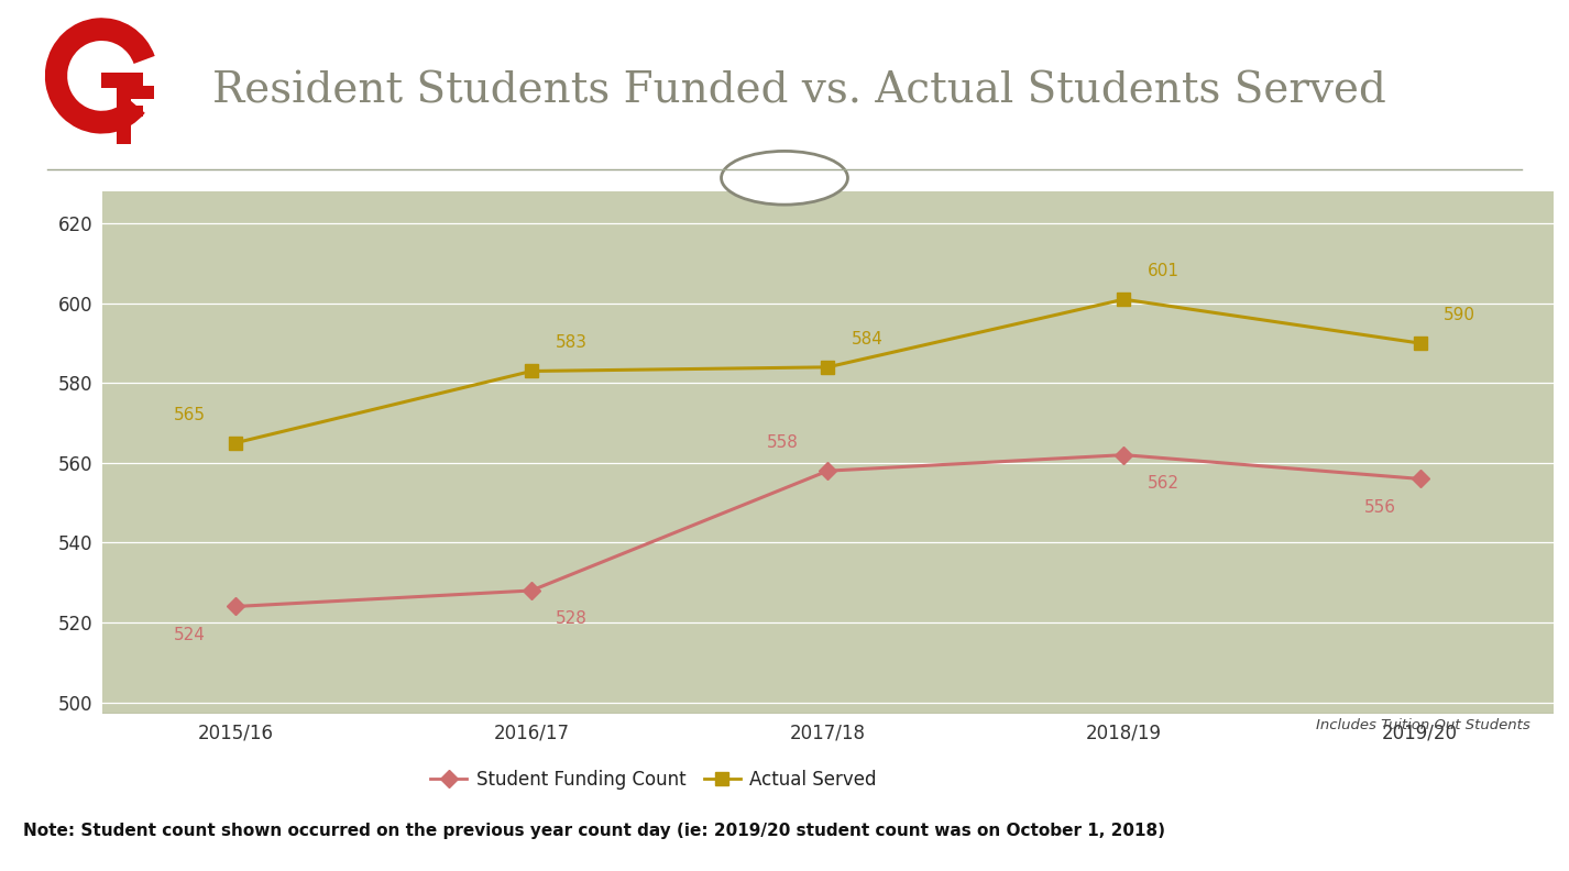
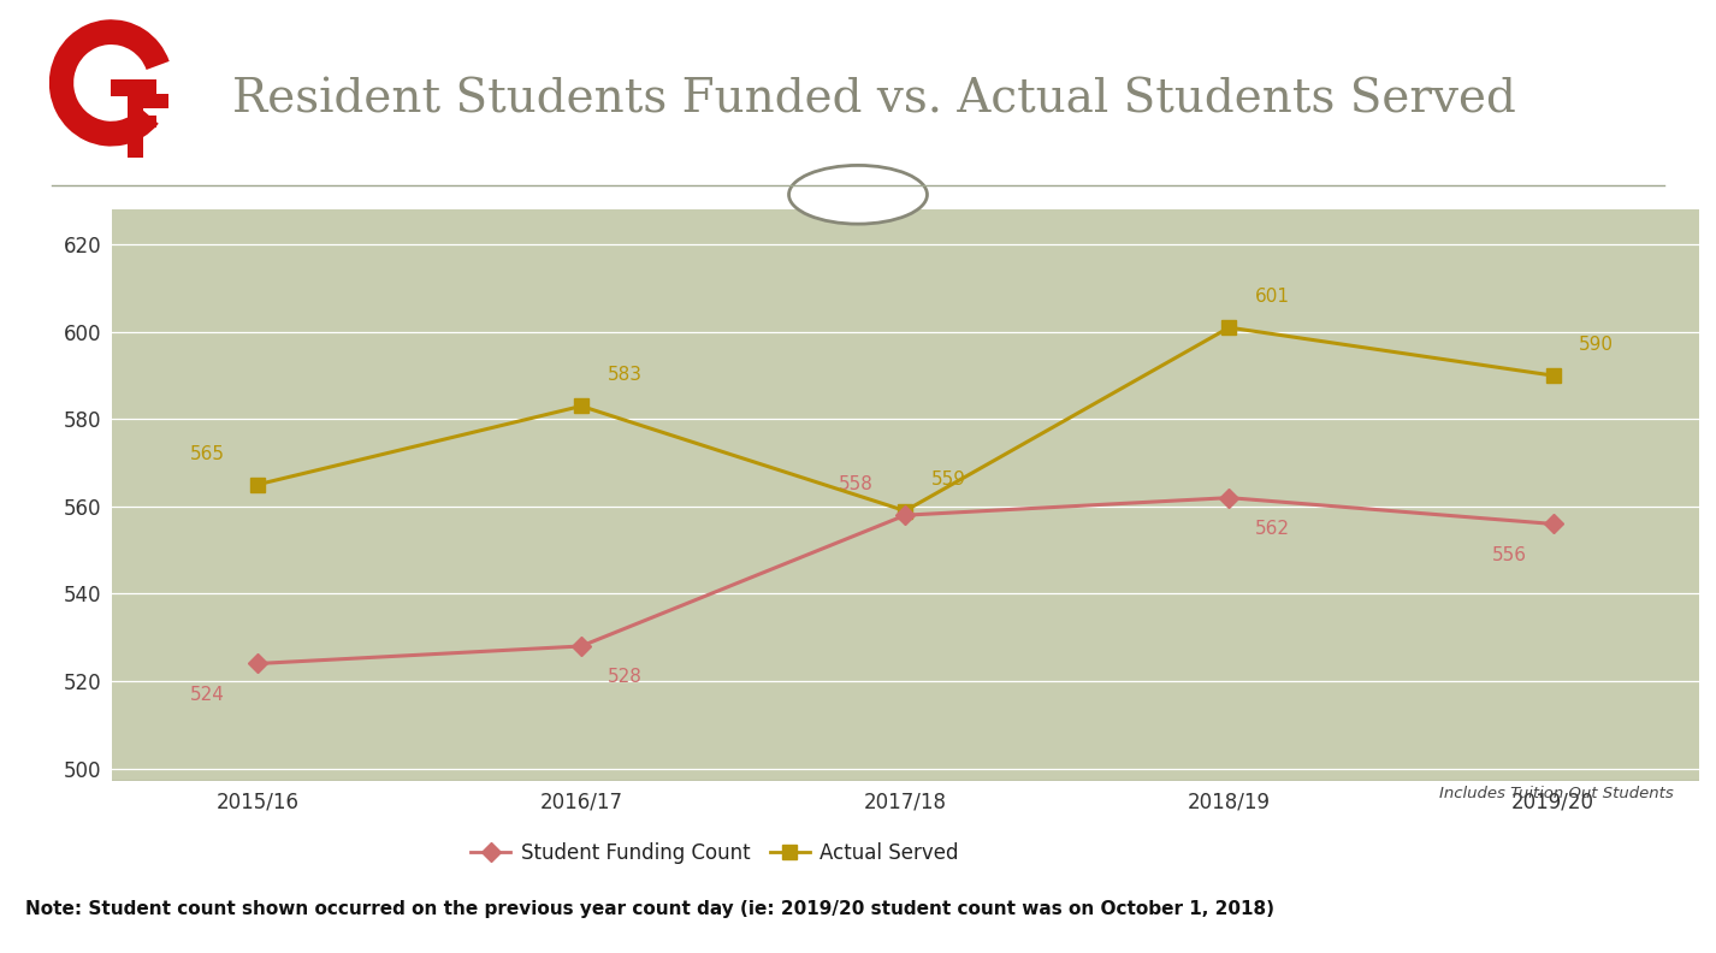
Actual Served/2017/18: 584 -> 559
